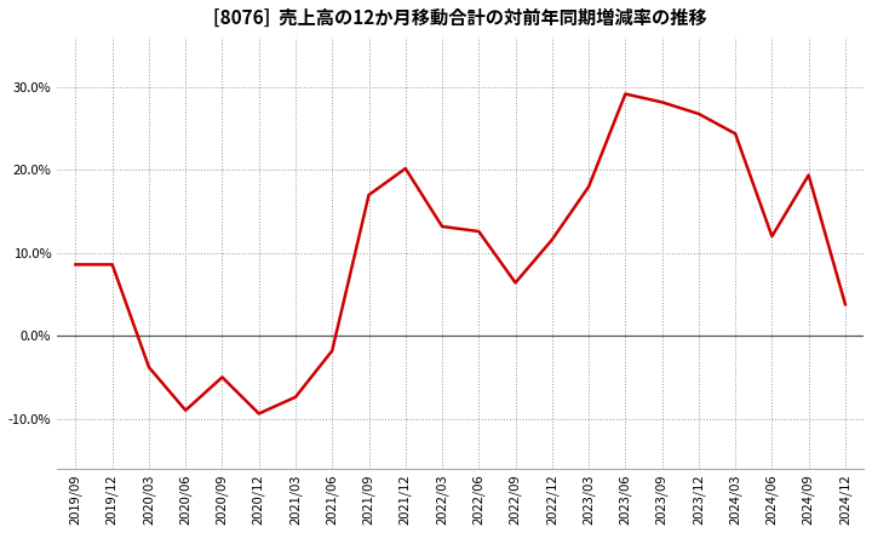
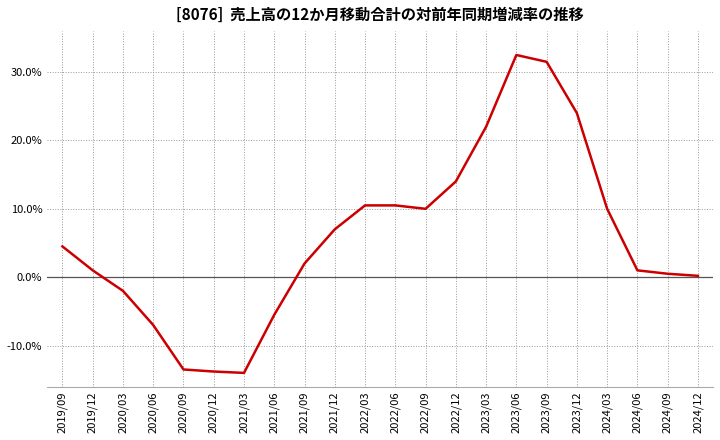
2019/09: 8.6% -> 4.5%
2019/12: 8.6% -> 1.0%
2020/03: -3.8% -> -2.0%
2020/06: -9.0% -> -7.0%
2020/09: -5.0% -> -13.5%
2020/12: -9.4% -> -13.8%
2021/03: -7.4% -> -14.0%
2021/06: -1.8% -> -5.5%
2021/09: 17.0% -> 2.0%
2021/12: 20.2% -> 7.0%
2022/03: 13.2% -> 10.5%
2022/06: 12.6% -> 10.5%
2022/09: 6.4% -> 10.0%
2022/12: 11.6% -> 14.0%
2023/03: 18.0% -> 22.0%
2023/06: 29.2% -> 32.5%
2023/09: 28.2% -> 31.5%
2023/12: 26.8% -> 24.0%
2024/03: 24.4% -> 10.0%
2024/06: 12.0% -> 1.0%
2024/09: 19.4% -> 0.5%
2024/12: 3.8% -> 0.2%
